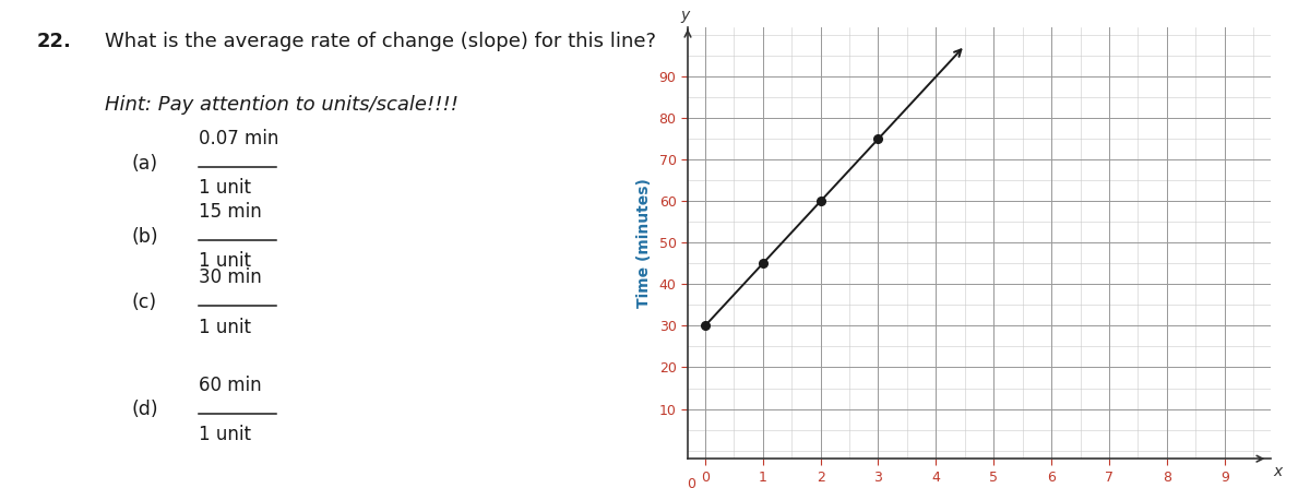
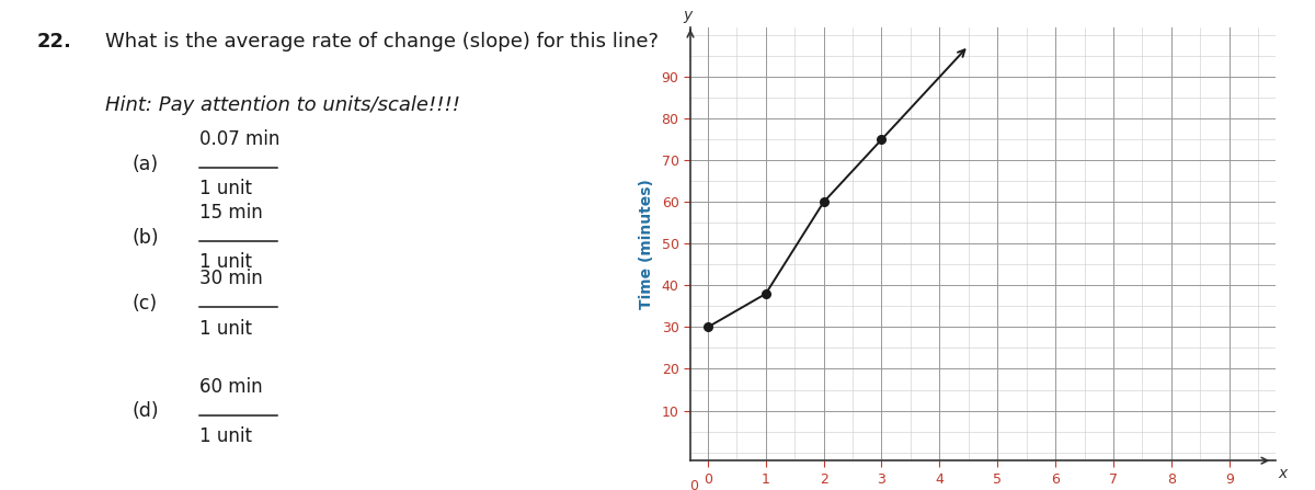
1: 45 -> 38
